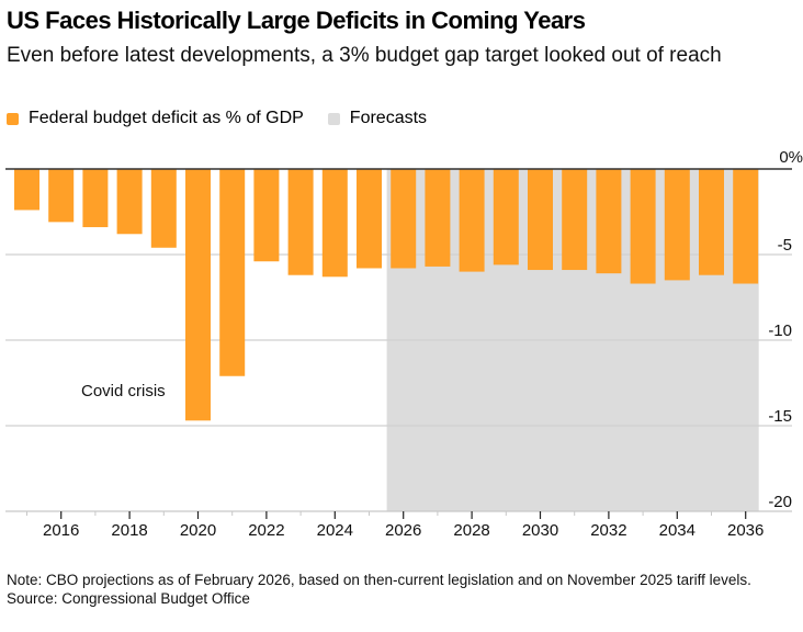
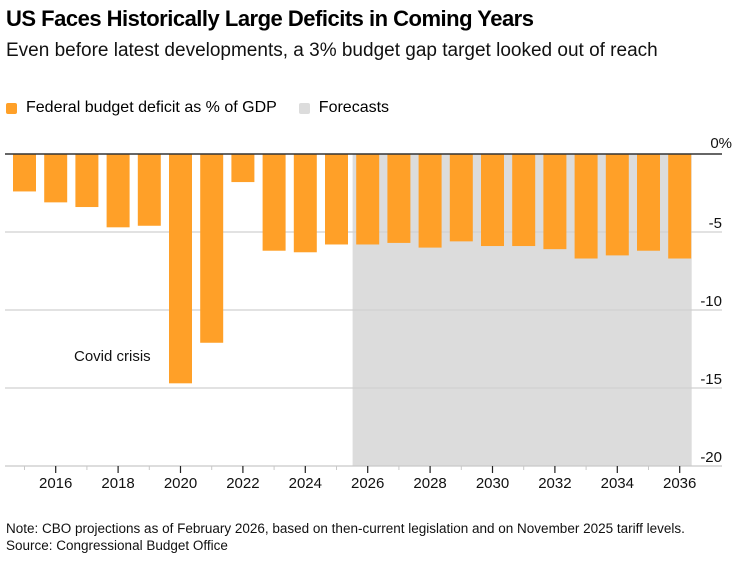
2018: -3.8 -> -4.7
2022: -5.4 -> -1.8
